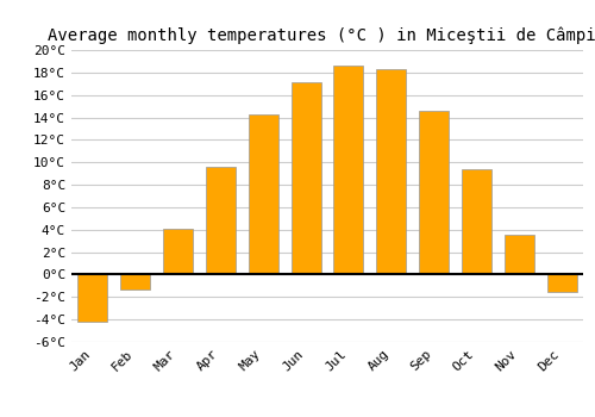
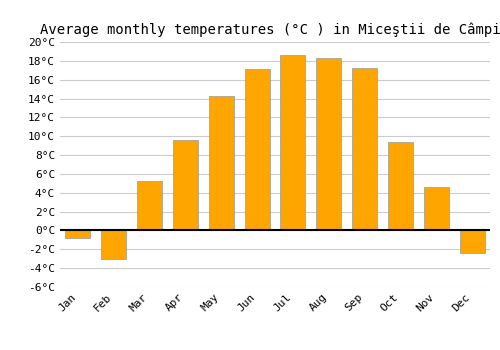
Jan: -4.2°C -> -0.8°C
Feb: -1.3°C -> -3.0°C
Mar: 4.1°C -> 5.2°C
Sep: 14.6°C -> 17.2°C
Nov: 3.6°C -> 4.6°C
Dec: -1.5°C -> -2.4°C
